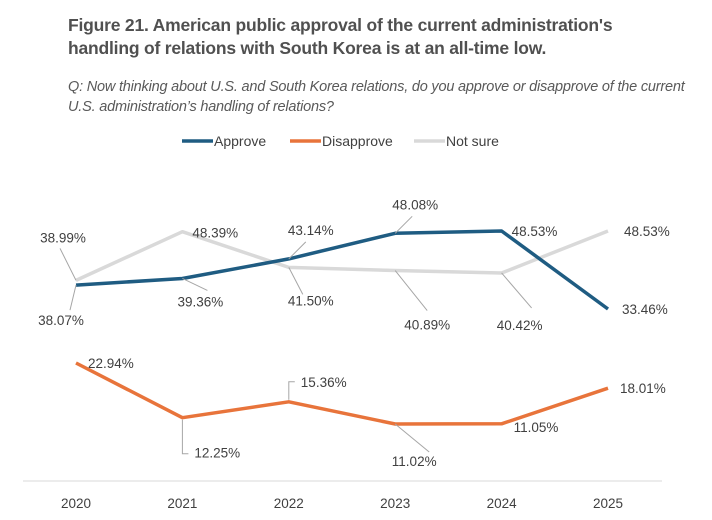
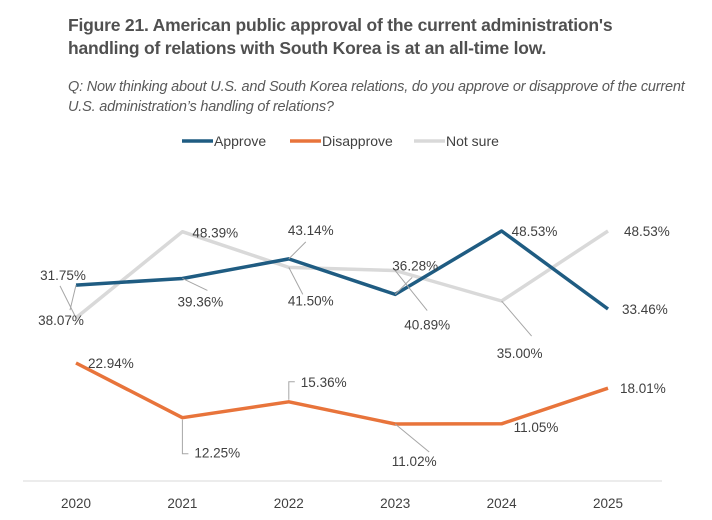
Not sure/2020: 38.99% -> 31.75%
Approve/2023: 48.08% -> 36.28%
Not sure/2024: 40.42% -> 35.00%
